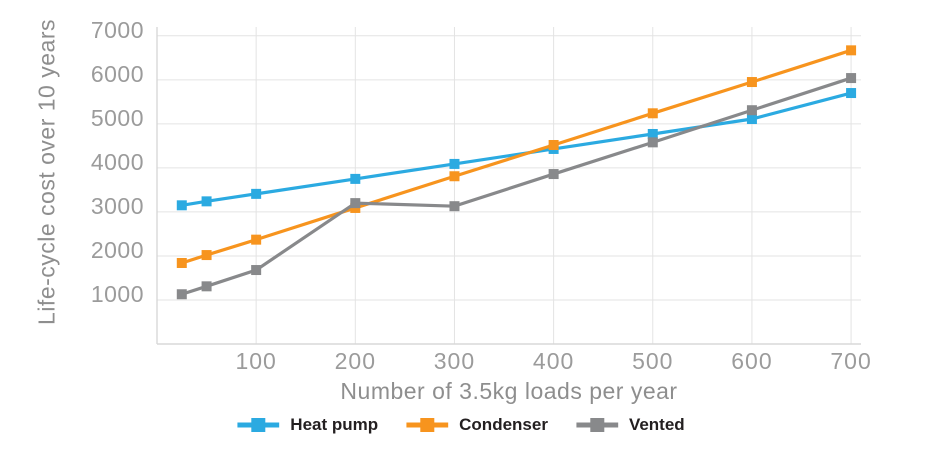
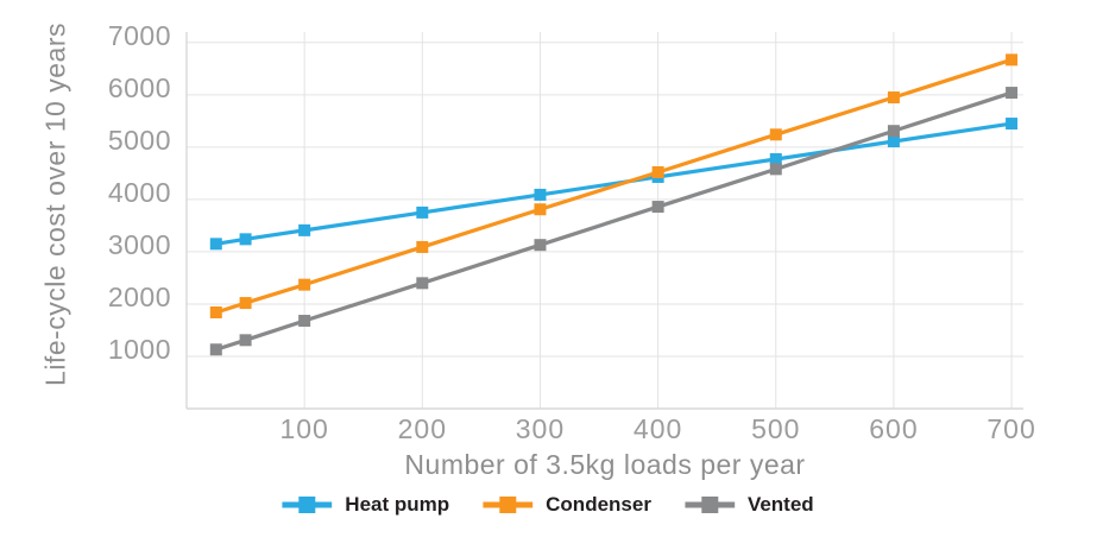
Vented/200: 3200 -> 2400
Heat pump/700: 5700 -> 5400
